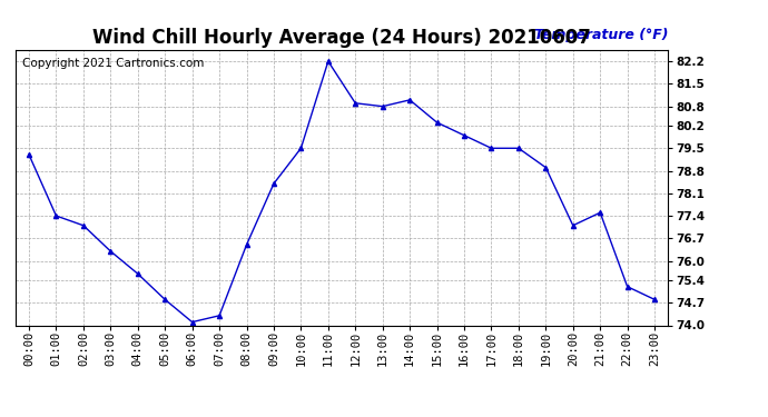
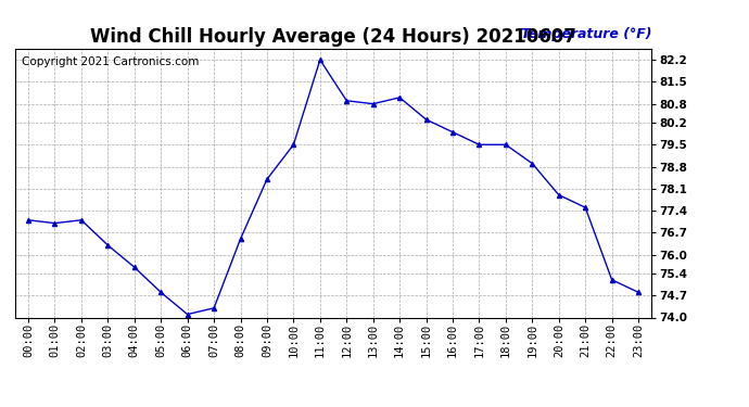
00:00: 79.3 -> 77.1
01:00: 77.4 -> 77.0
20:00: 77.1 -> 77.9
